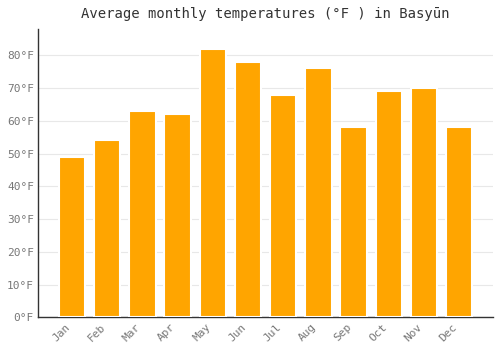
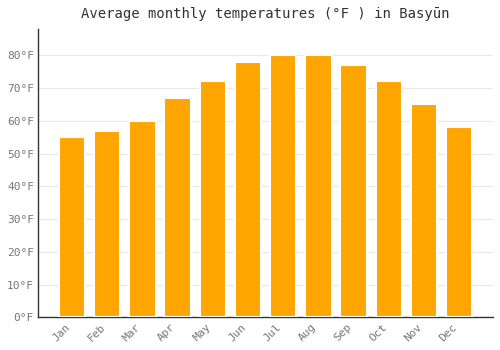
Jan: 49°F -> 55°F
Feb: 54°F -> 57°F
Mar: 63°F -> 60°F
Apr: 62°F -> 67°F
May: 82°F -> 72°F
Jul: 68°F -> 80°F
Aug: 76°F -> 80°F
Sep: 58°F -> 77°F
Oct: 69°F -> 72°F
Nov: 70°F -> 65°F
